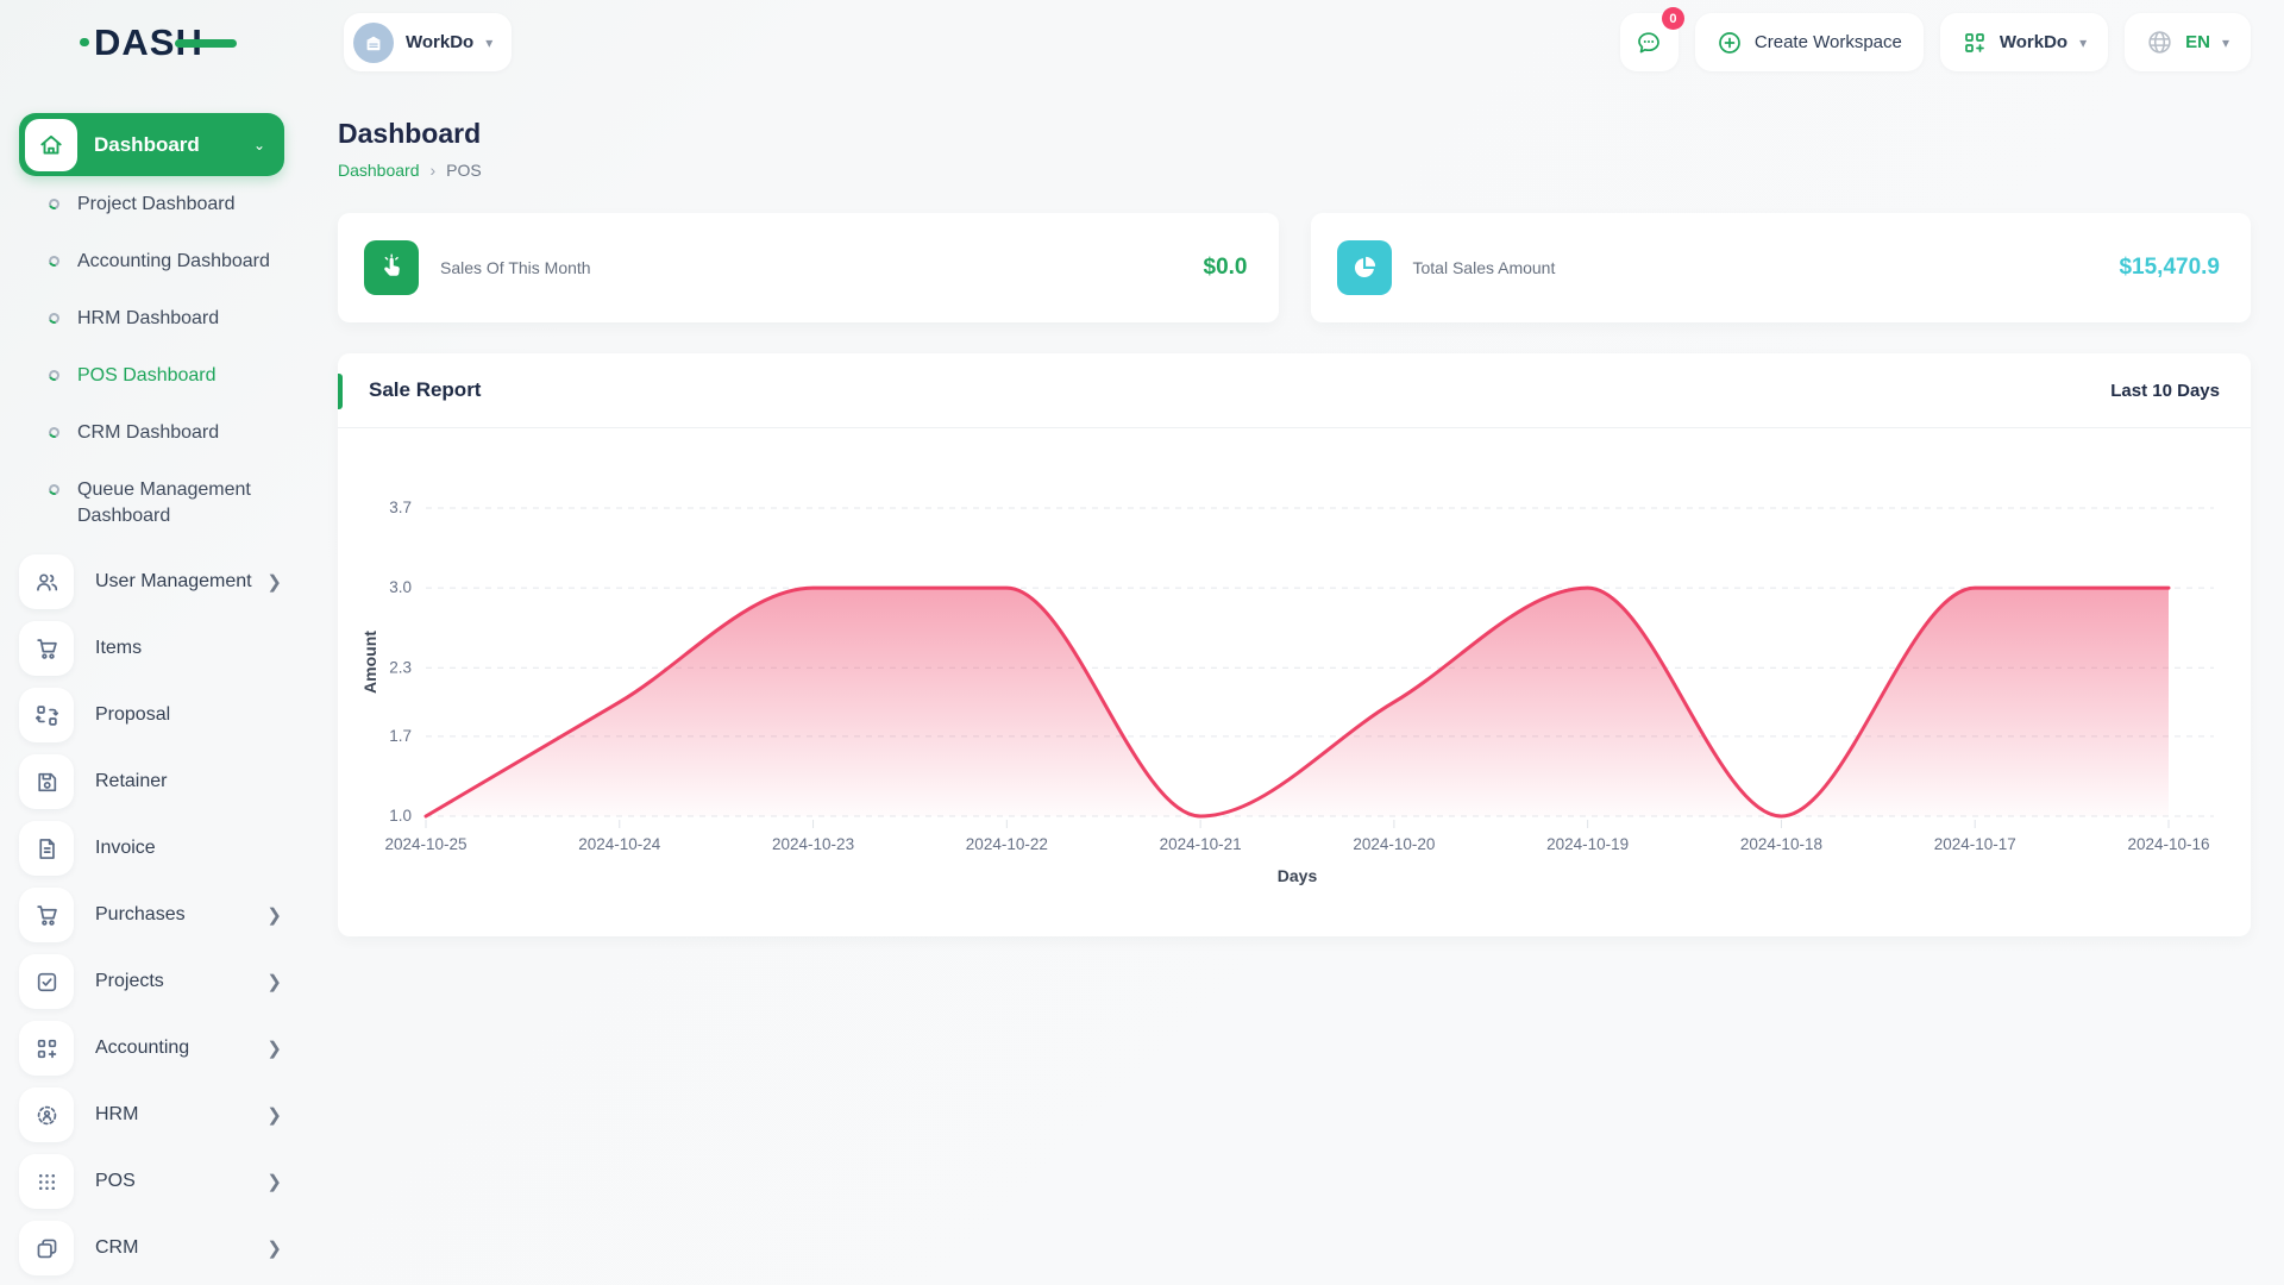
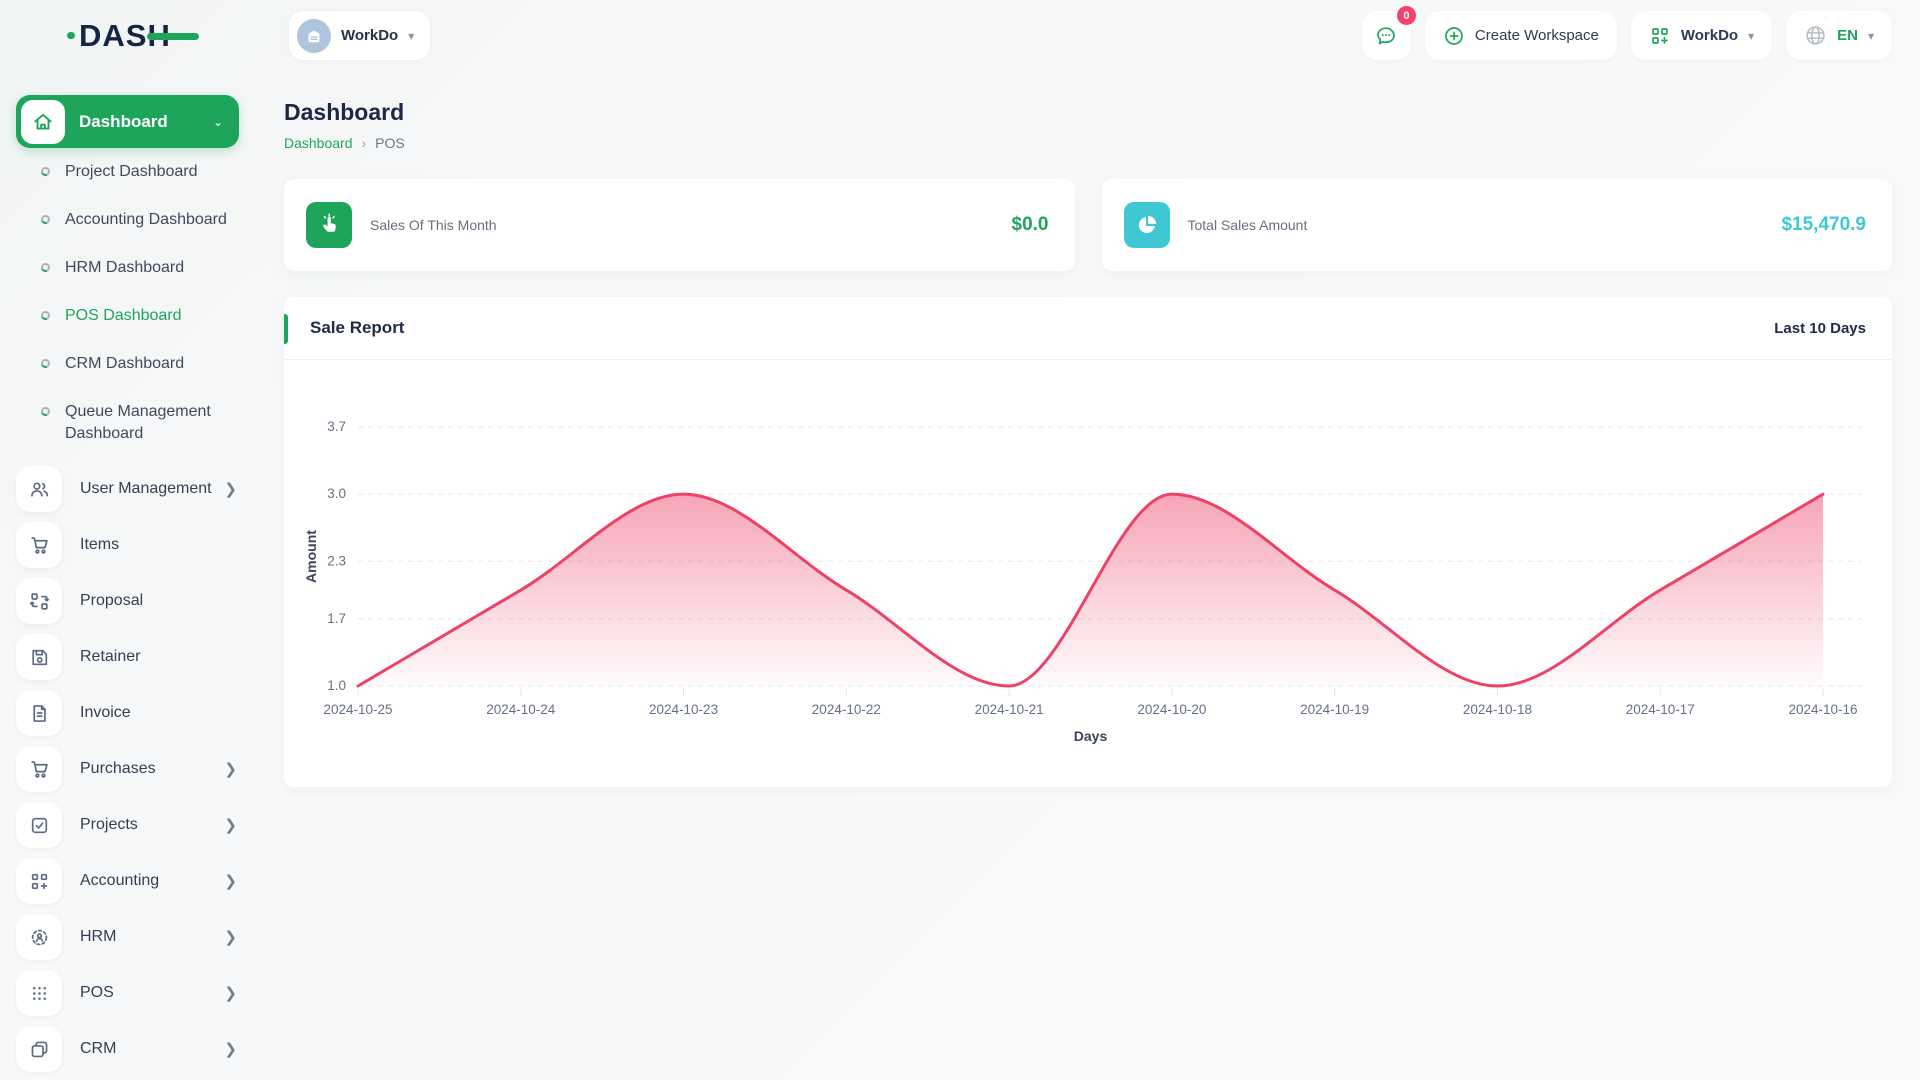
2024-10-22: 3 -> 2
2024-10-20: 2 -> 3
2024-10-19: 3 -> 2
2024-10-17: 3 -> 2
